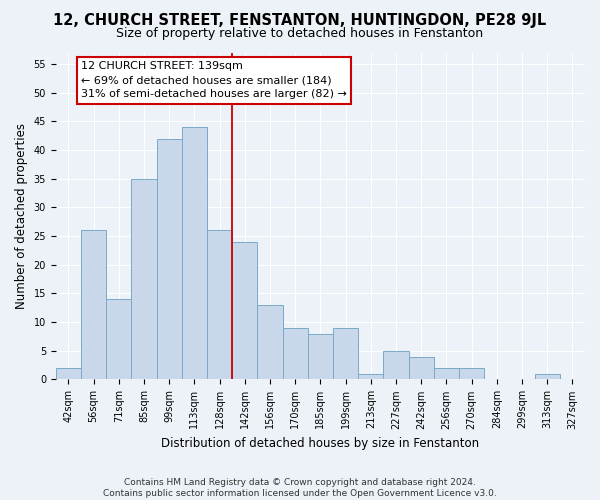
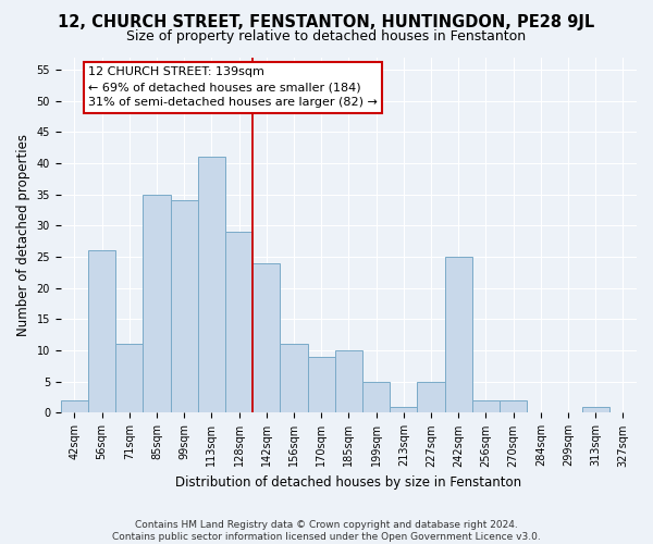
71sqm: 14 -> 11
99sqm: 42 -> 34
113sqm: 44 -> 41
128sqm: 26 -> 29
156sqm: 13 -> 11
185sqm: 8 -> 10
199sqm: 9 -> 5
242sqm: 4 -> 25
